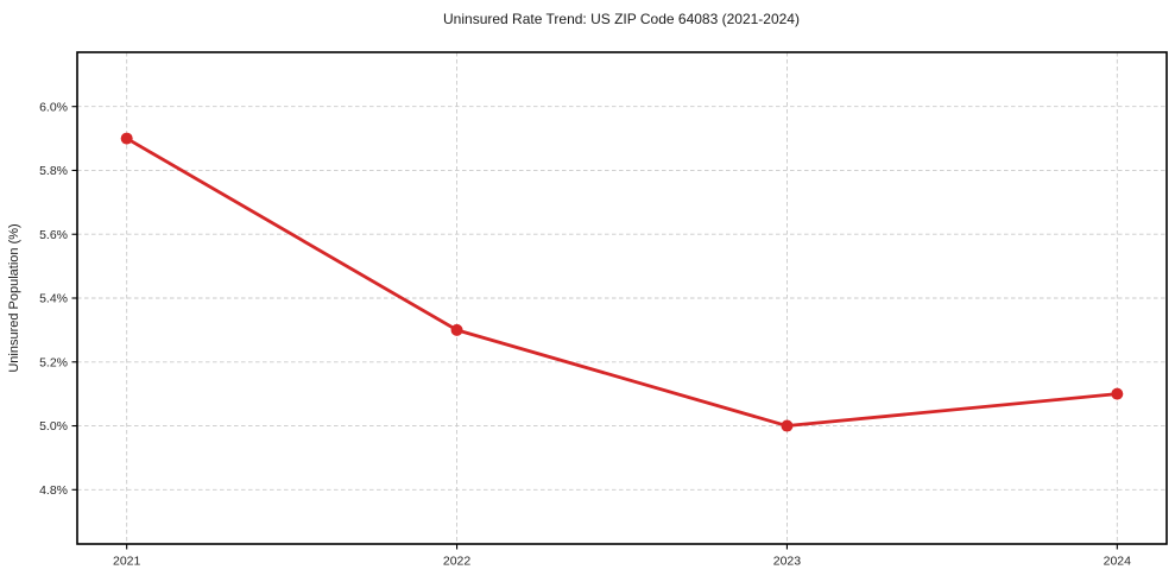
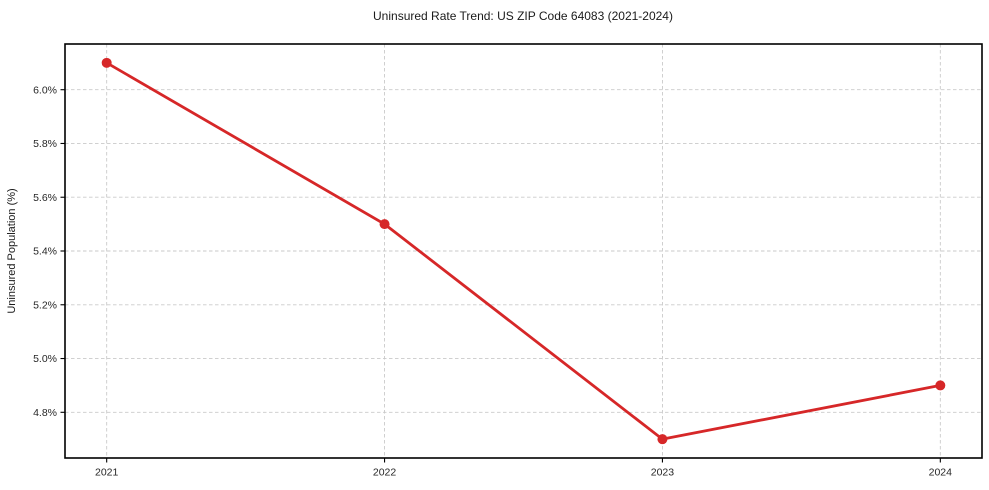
2021: 5.9% -> 6.1%
2022: 5.3% -> 5.5%
2023: 5.0% -> 4.7%
2024: 5.1% -> 4.9%
